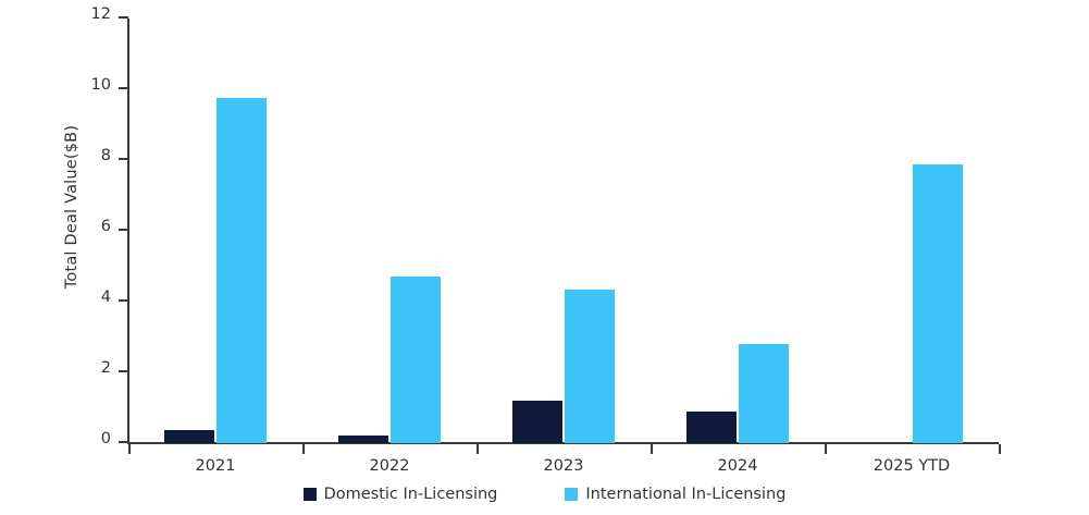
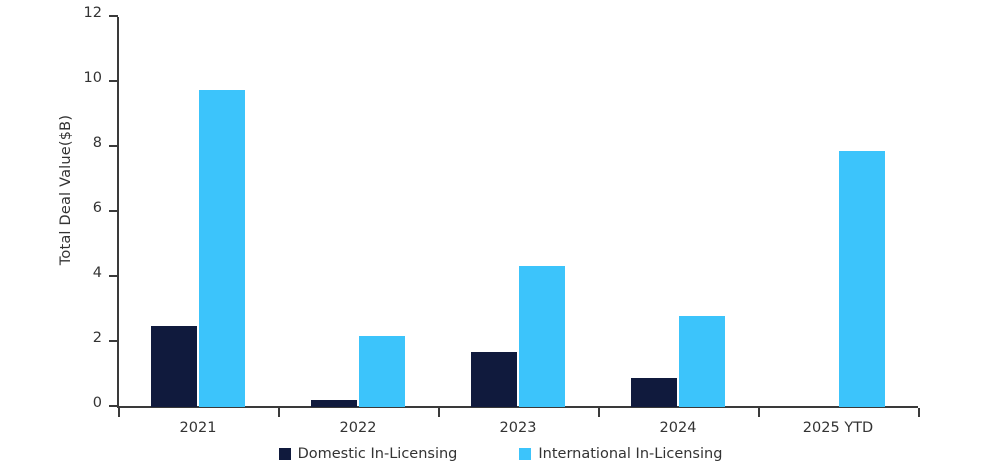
Domestic In-Licensing/2021: 0.4 -> 2.5
International In-Licensing/2022: 4.7 -> 2.2
Domestic In-Licensing/2023: 1.2 -> 1.7
